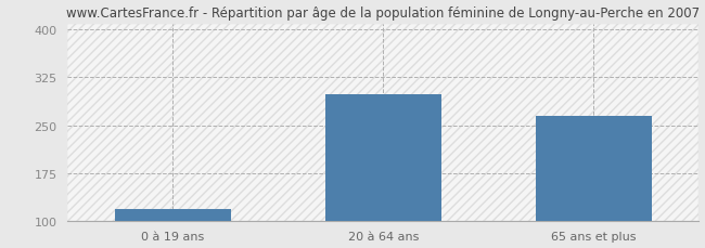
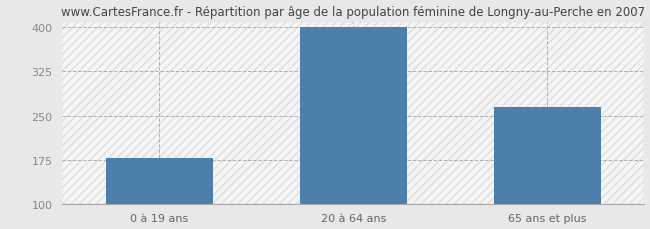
0 à 19 ans: 118 -> 178
20 à 64 ans: 298 -> 400
